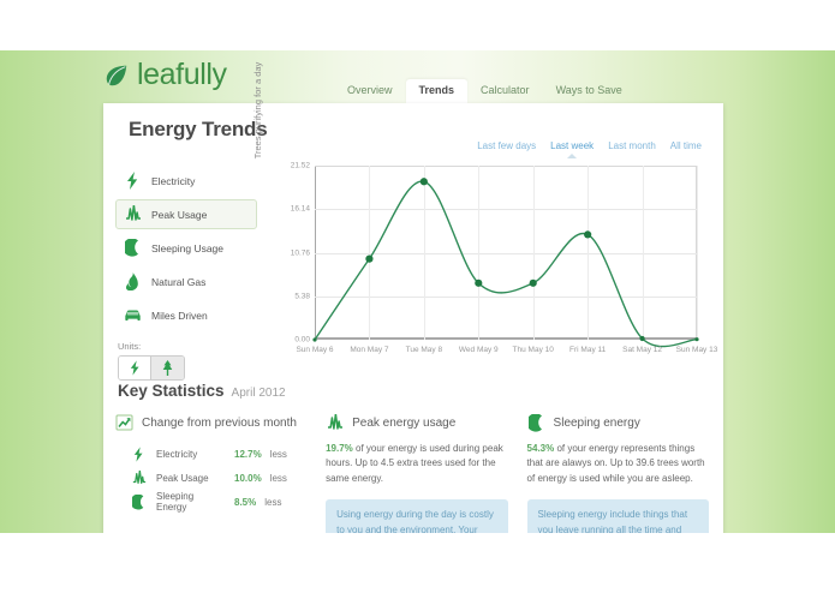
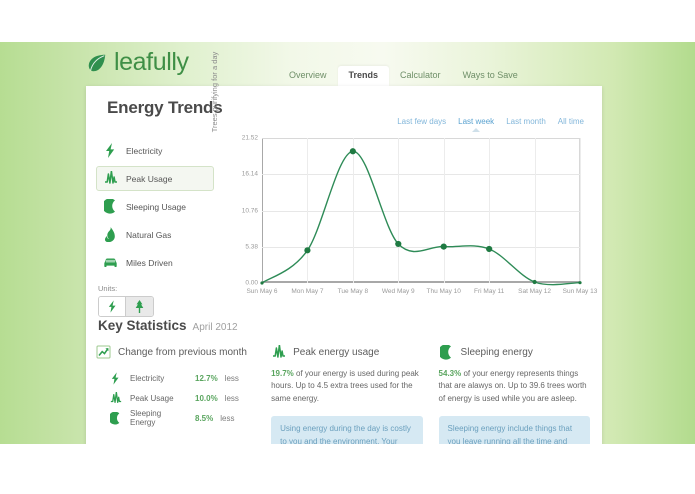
Mon May 7: 10 -> 5
Wed May 9: 7 -> 6
Thu May 10: 7 -> 5
Fri May 11: 13 -> 5
